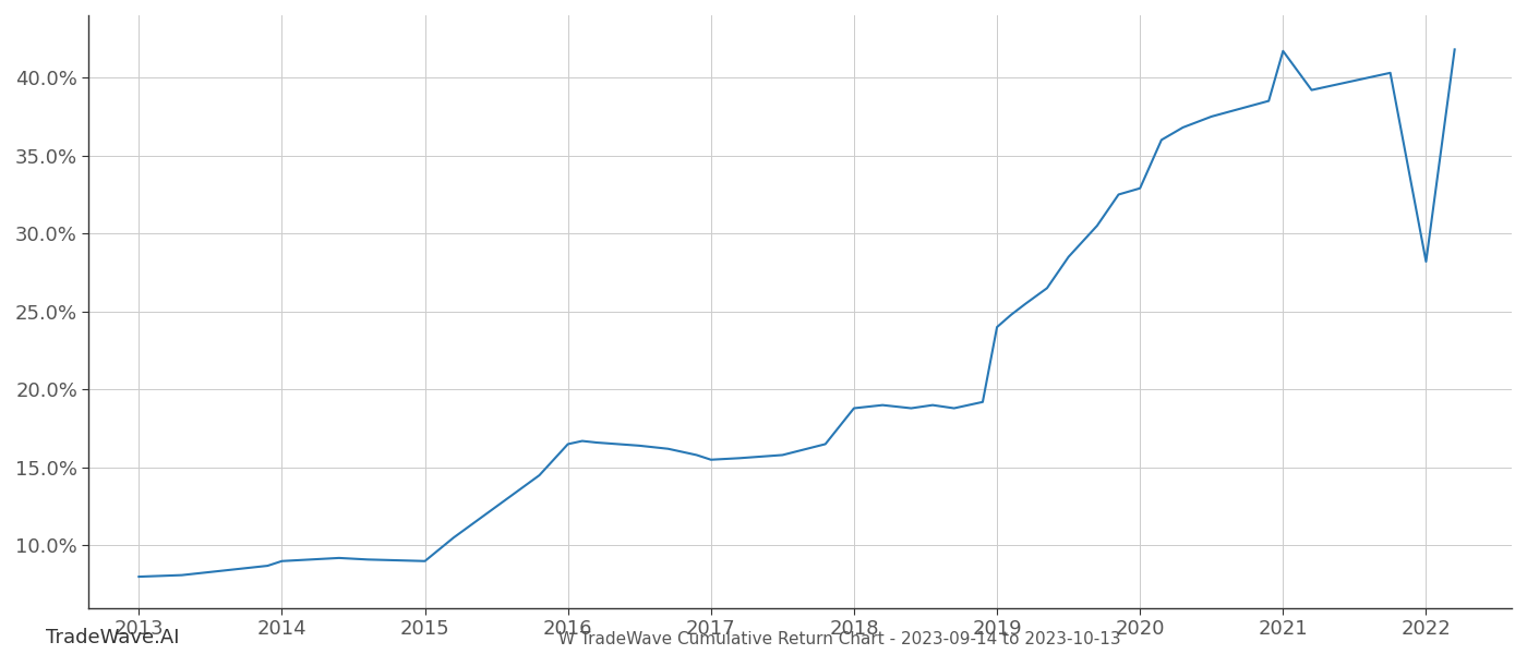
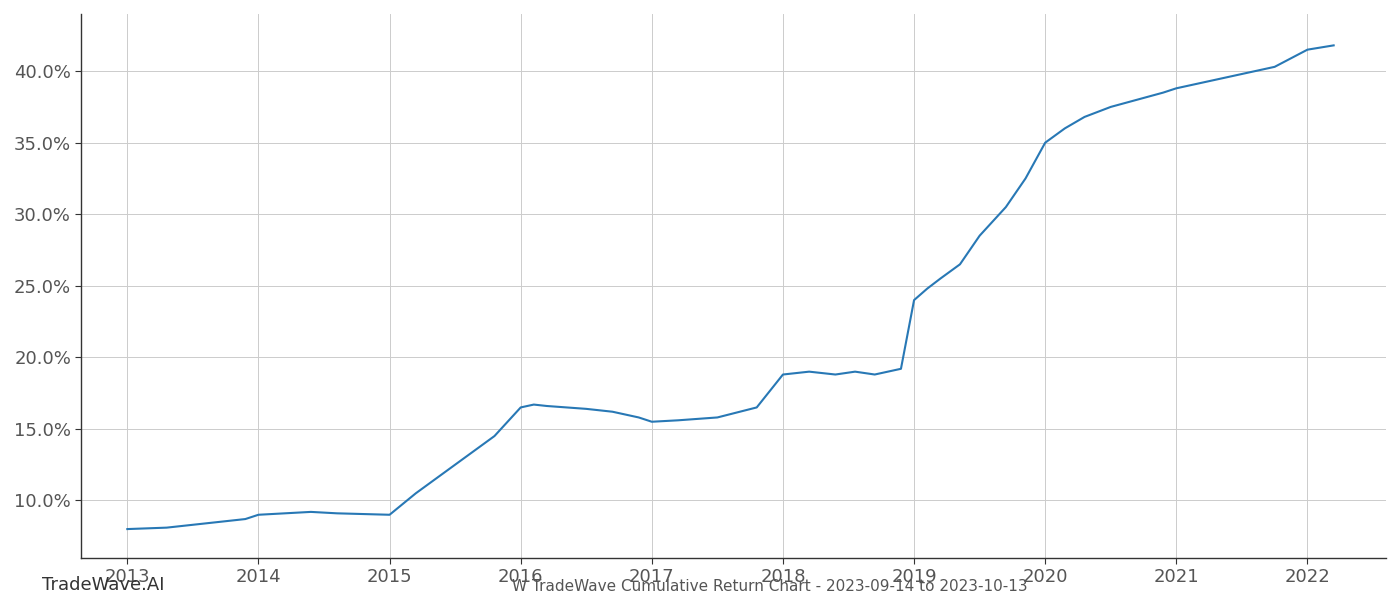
2020: 32.9% -> 35.0%
2021: 41.7% -> 38.8%
2022: 28.2% -> 41.5%
